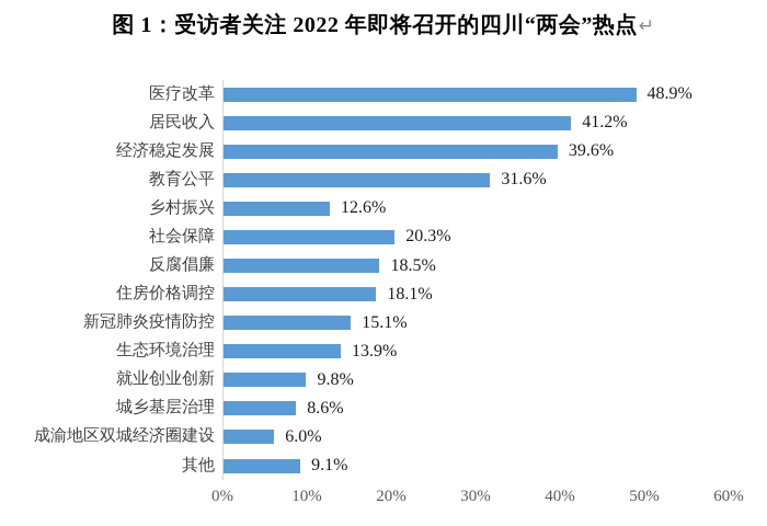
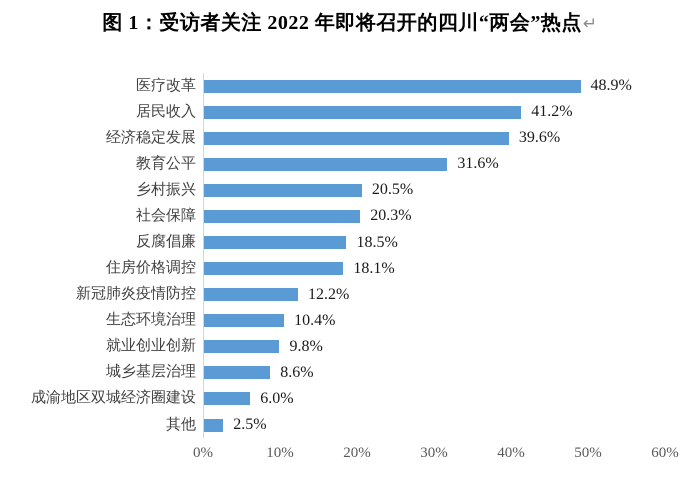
乡村振兴: 12.6% -> 20.5%
新冠肺炎疫情防控: 15.1% -> 12.2%
生态环境治理: 13.9% -> 10.4%
其他: 9.1% -> 2.5%
